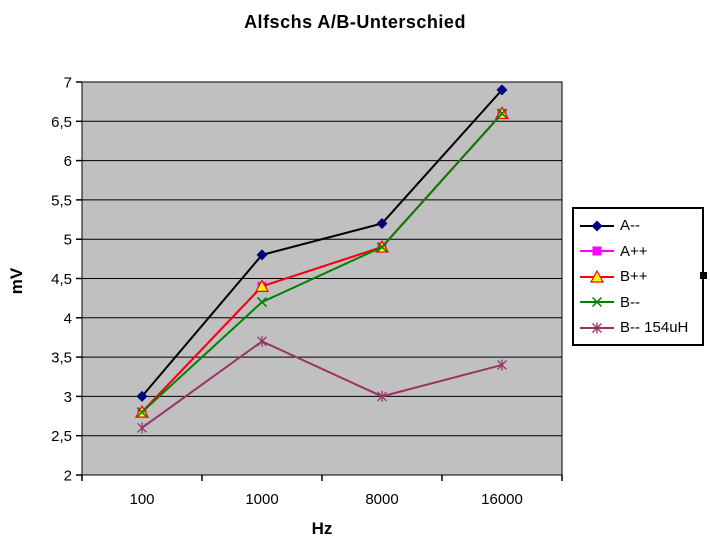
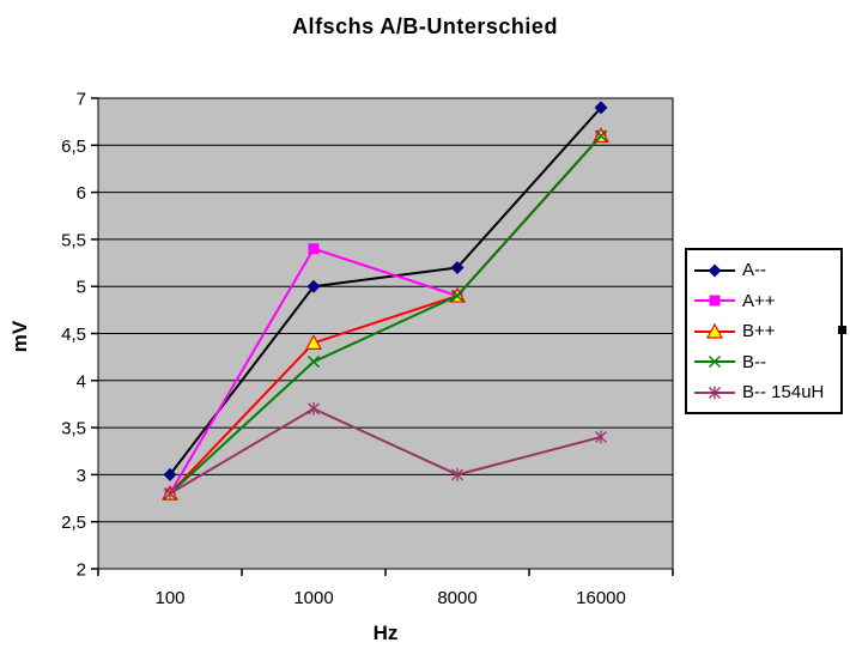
B-- 154uH/100: 2.6 -> 2.8
A--/1000: 4.8 -> 5.0
A++/1000: 4.4 -> 5.4
